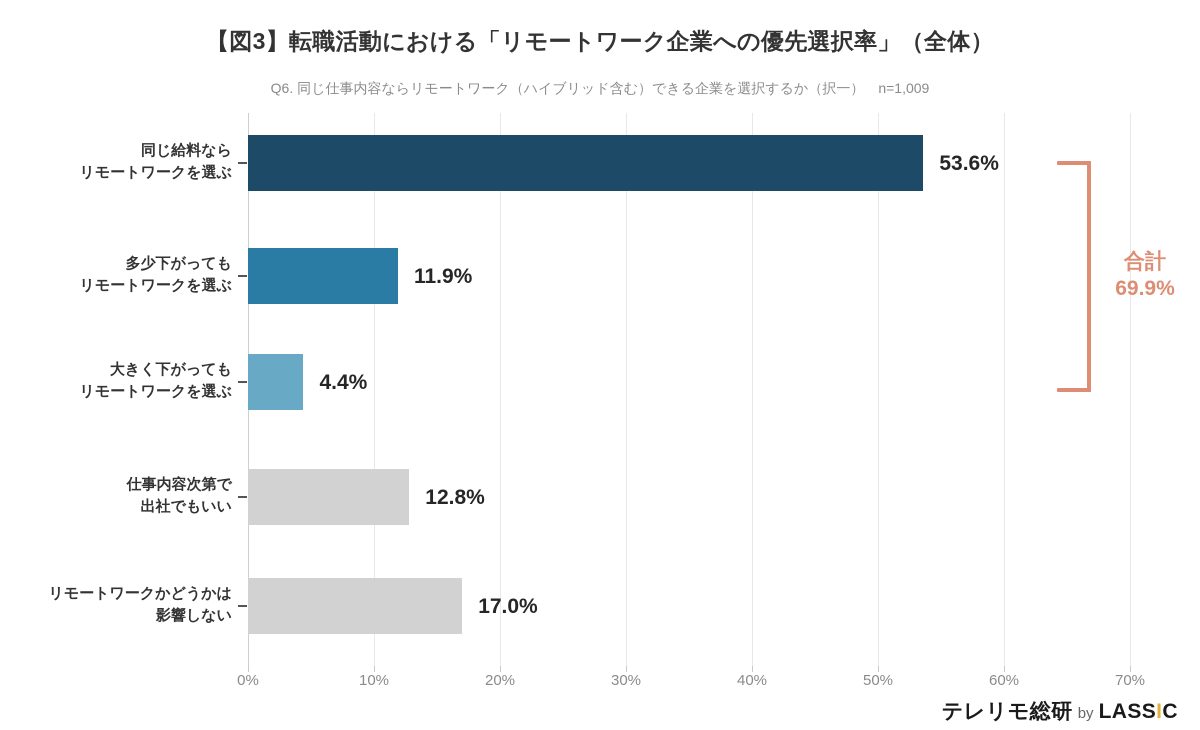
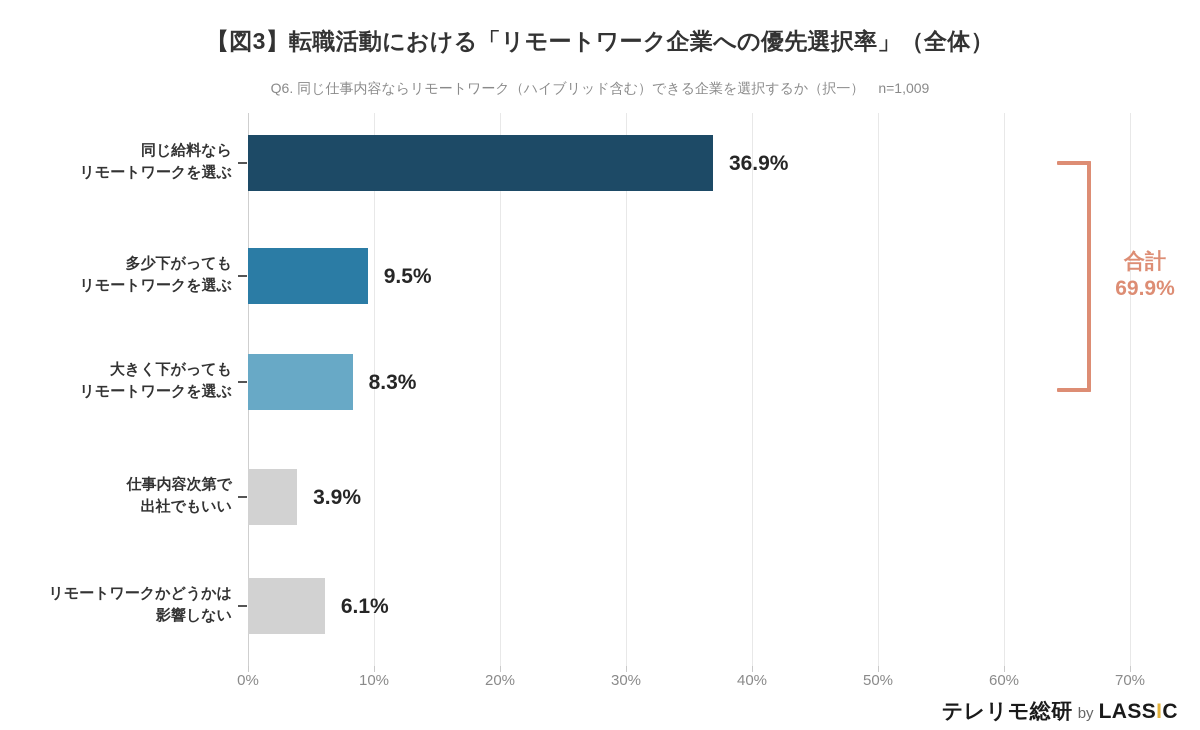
同じ給料なら リモートワークを選ぶ: 53.6% -> 36.9%
多少下がっても リモートワークを選ぶ: 11.9% -> 9.5%
大きく下がっても リモートワークを選ぶ: 4.4% -> 8.3%
仕事内容次第で 出社でもいい: 12.8% -> 3.9%
リモートワークかどうかは 影響しない: 17.0% -> 6.1%
